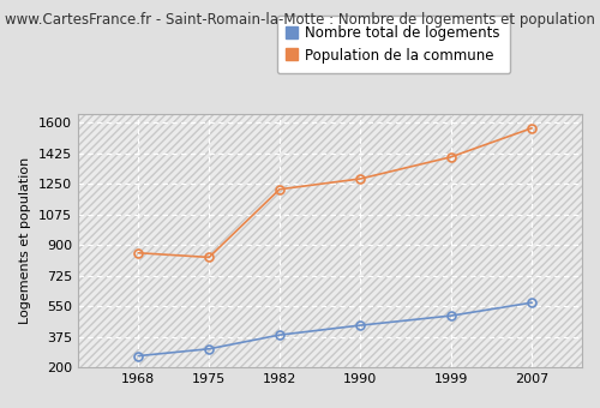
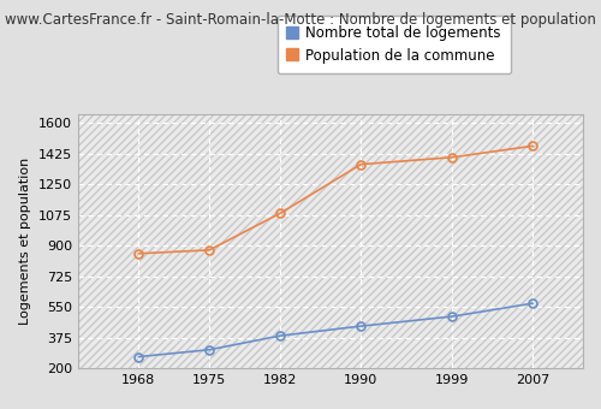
Population de la commune/1975: 830 -> 880
Population de la commune/1982: 1220 -> 1080
Population de la commune/1990: 1280 -> 1360
Population de la commune/2007: 1570 -> 1470
